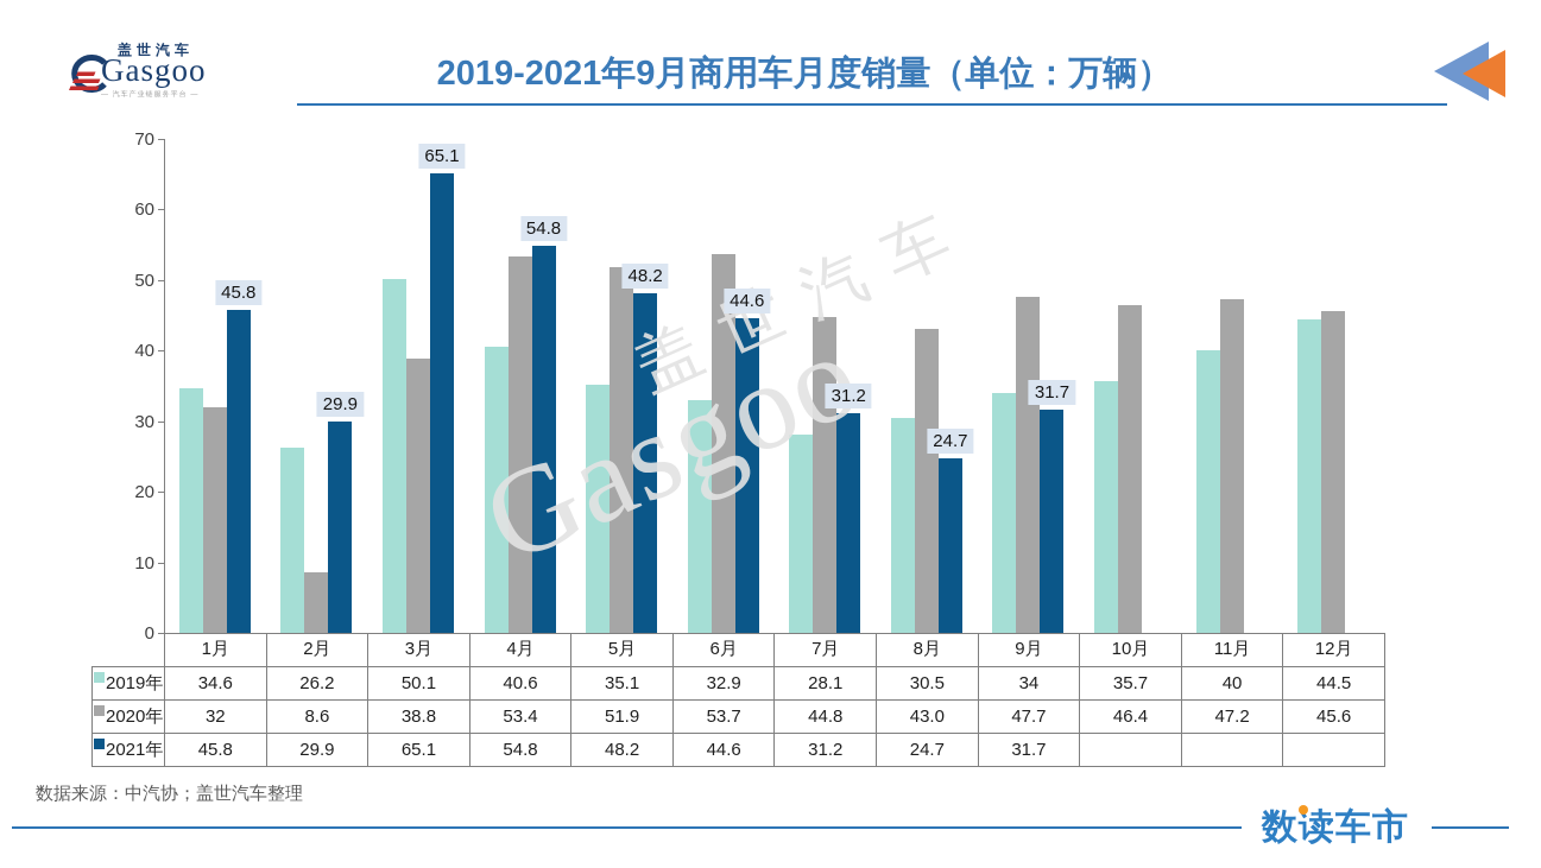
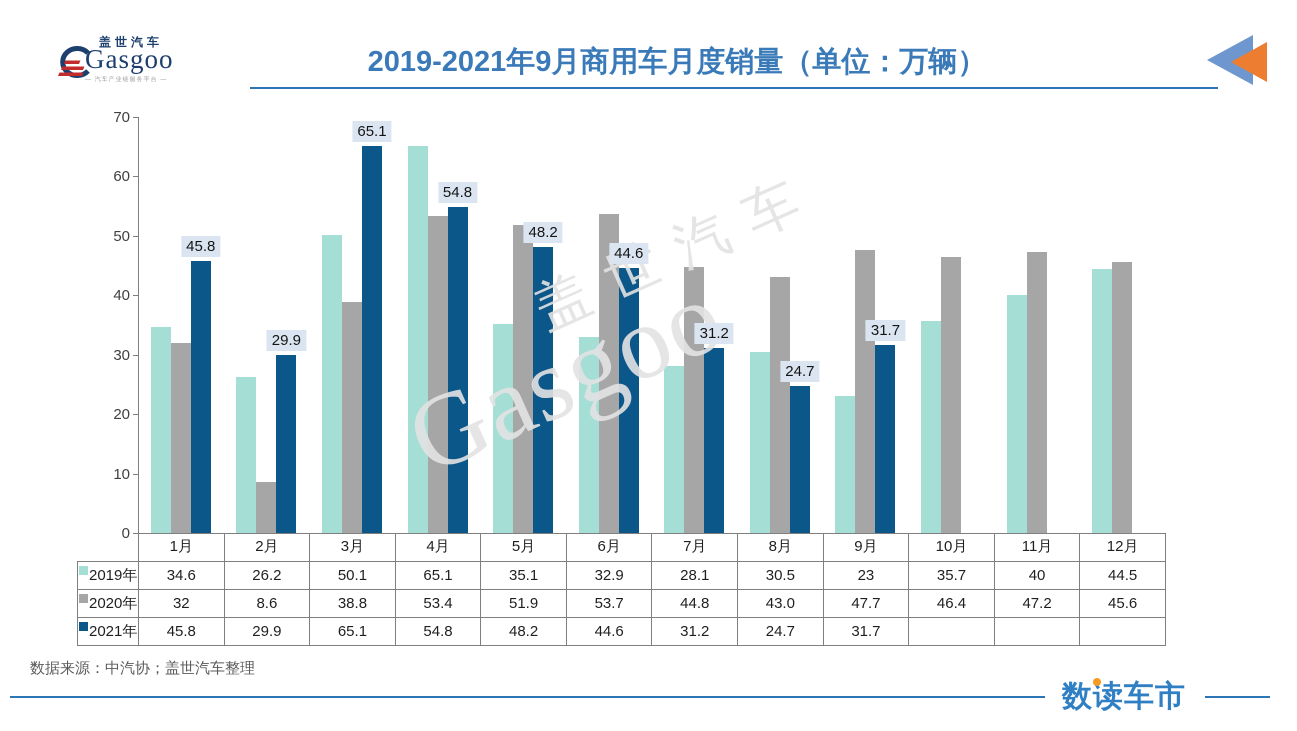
2019年/4月: 40.6 -> 65.1
2019年/9月: 34 -> 23
